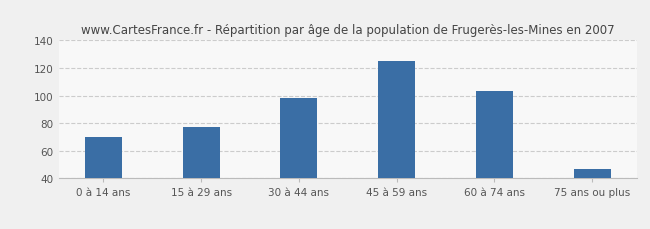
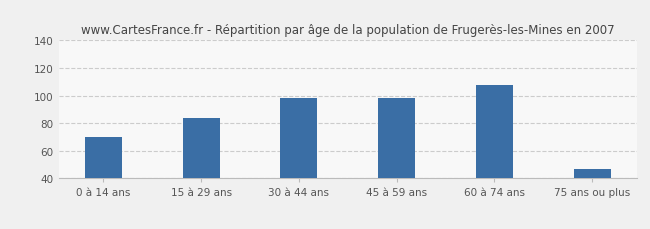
15 à 29 ans: 77 -> 84
45 à 59 ans: 125 -> 98
60 à 74 ans: 103 -> 108
